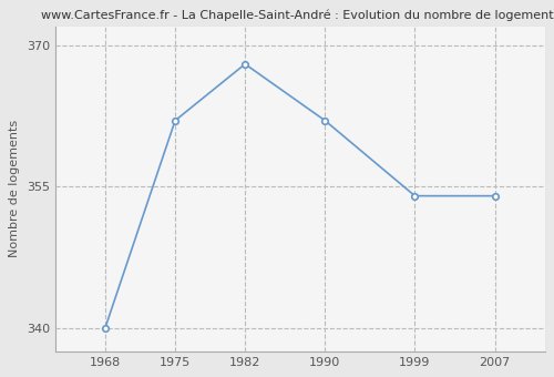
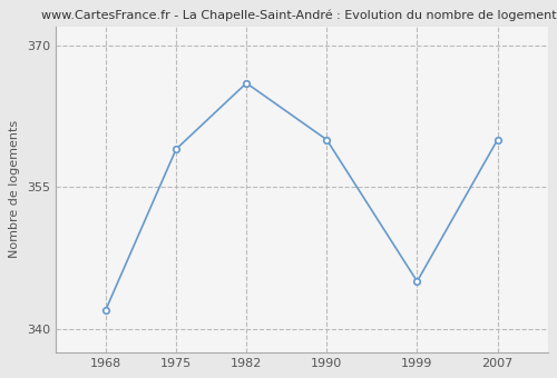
1968: 340 -> 342
1975: 362 -> 359
1982: 368 -> 366
1990: 362 -> 360
1999: 354 -> 345
2007: 354 -> 360
